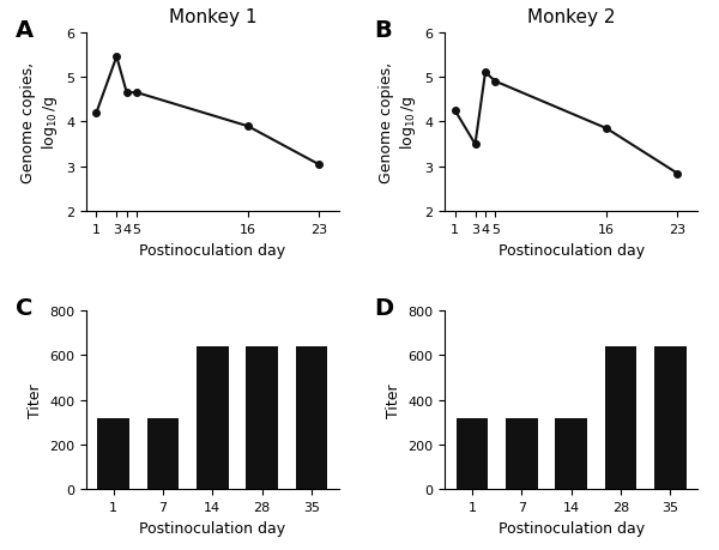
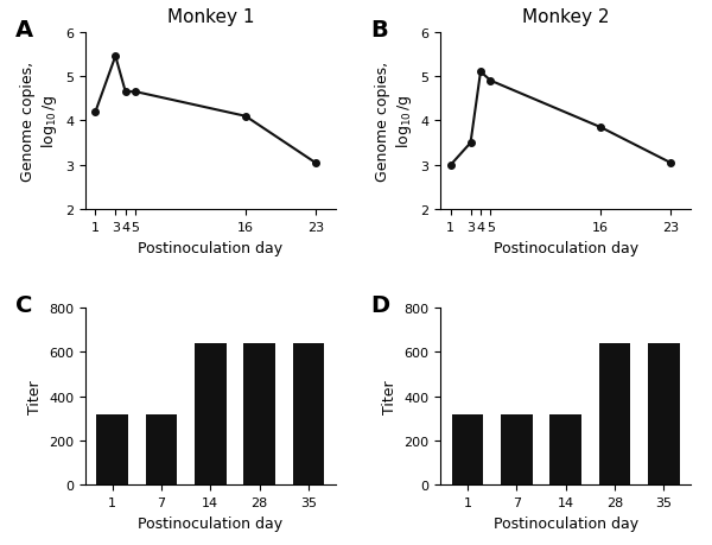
Monkey 1/16: 3.90 -> 4.10
Monkey 2/1: 4.25 -> 3.00
Monkey 2/23: 2.85 -> 3.05
